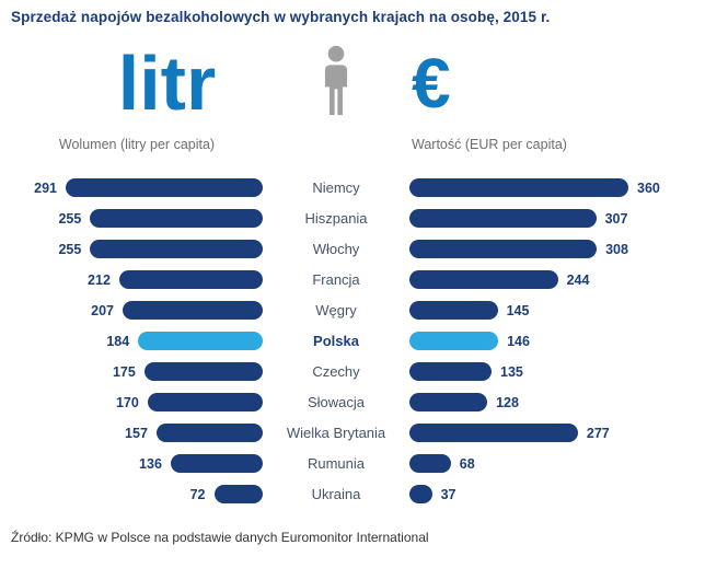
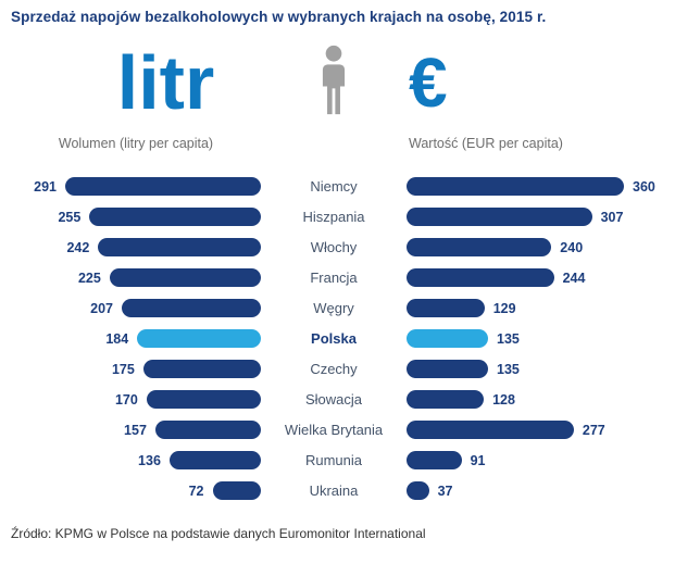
Wolumen (litry per capita)/Włochy: 255 -> 242
Wartość (EUR per capita)/Włochy: 308 -> 240
Wolumen (litry per capita)/Francja: 212 -> 225
Wartość (EUR per capita)/Węgry: 145 -> 129
Wartość (EUR per capita)/Polska: 146 -> 135
Wartość (EUR per capita)/Rumunia: 68 -> 91
